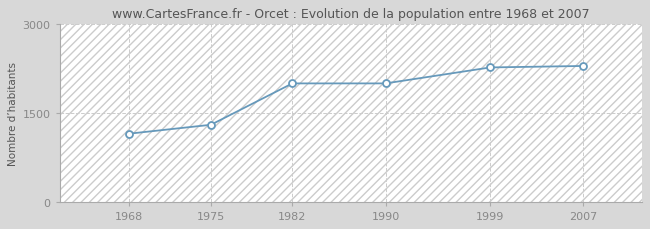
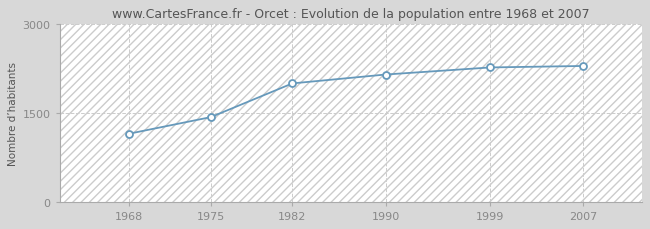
1975: 1300 -> 1430
1990: 2000 -> 2150
